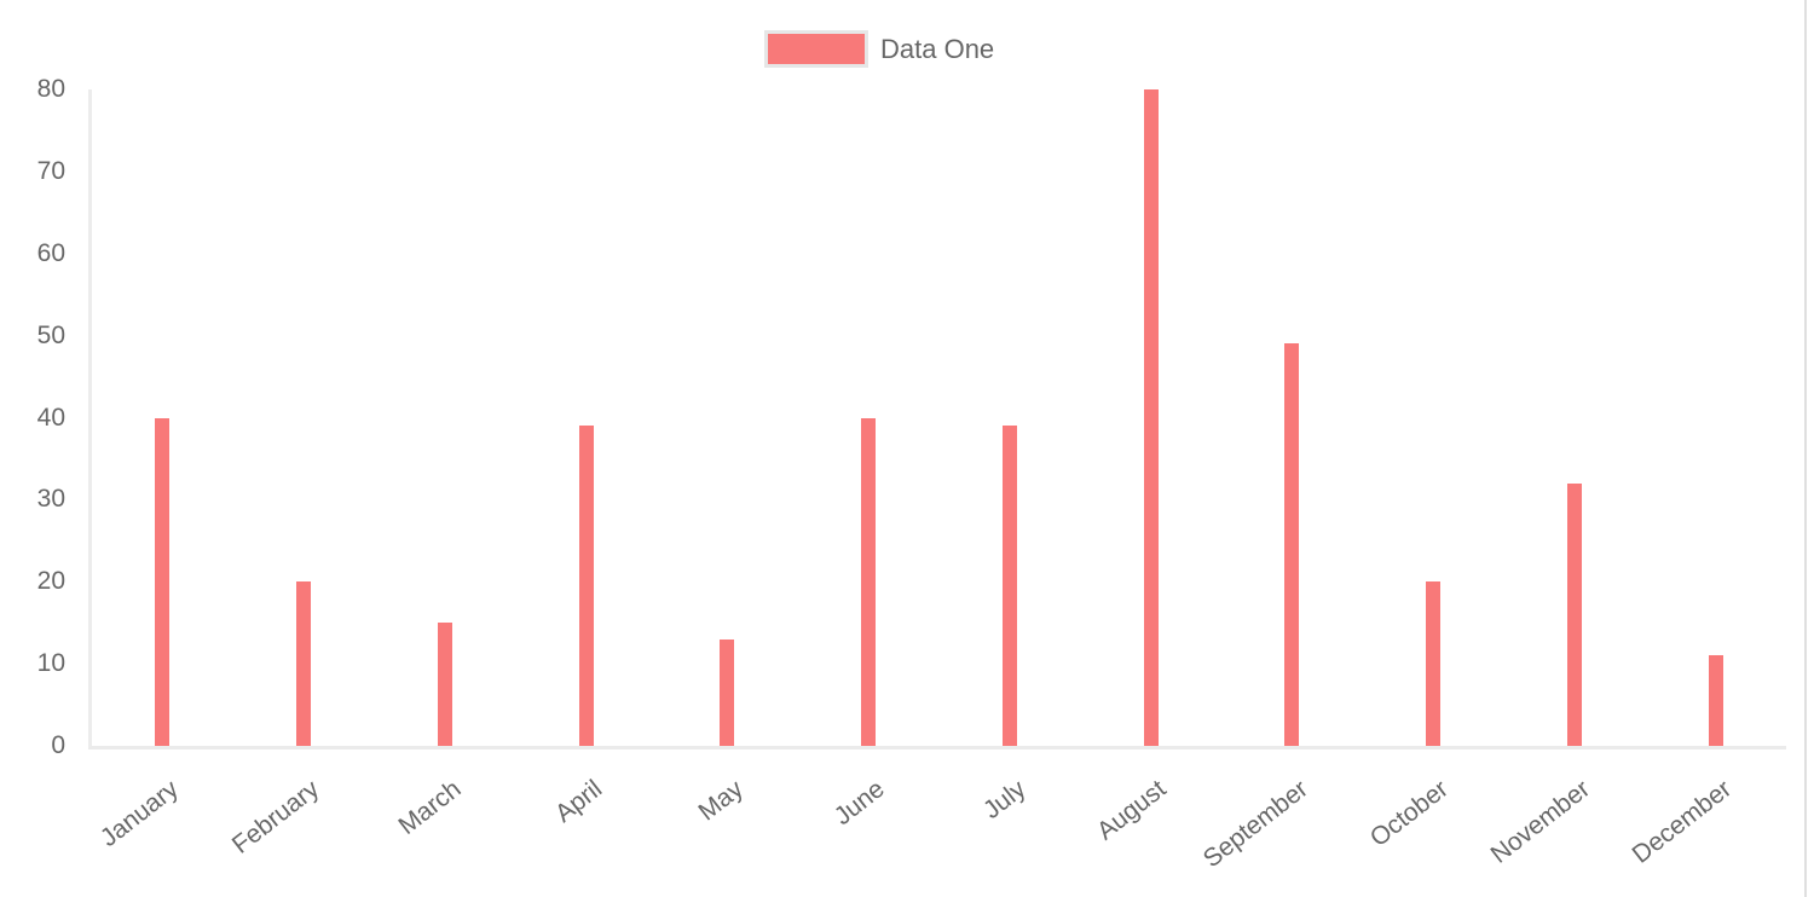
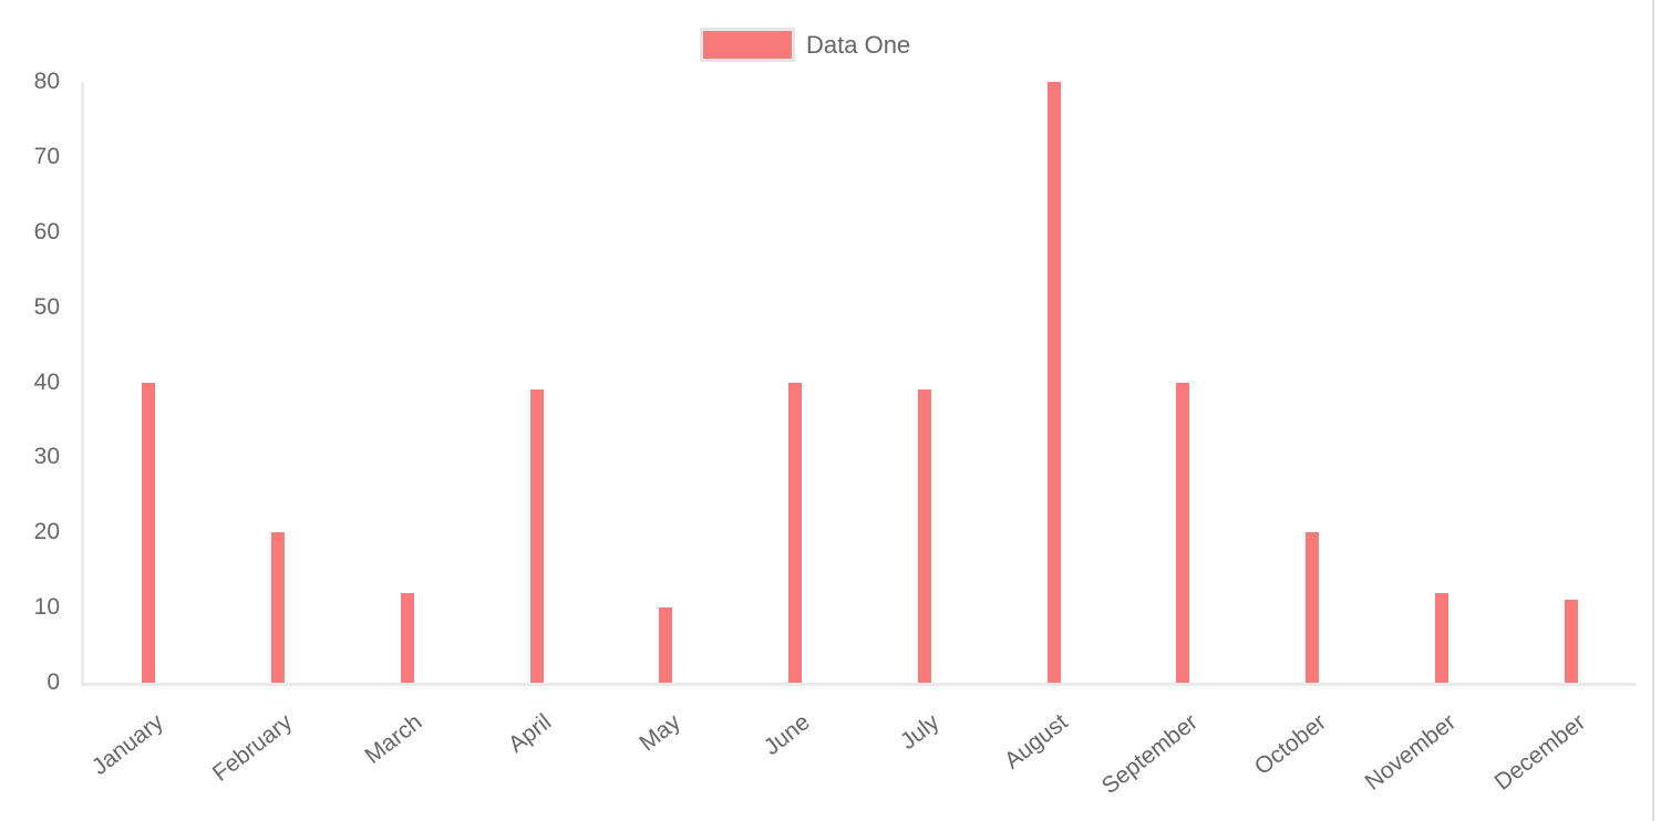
March: 15 -> 12
May: 13 -> 10
September: 49 -> 40
November: 32 -> 12
